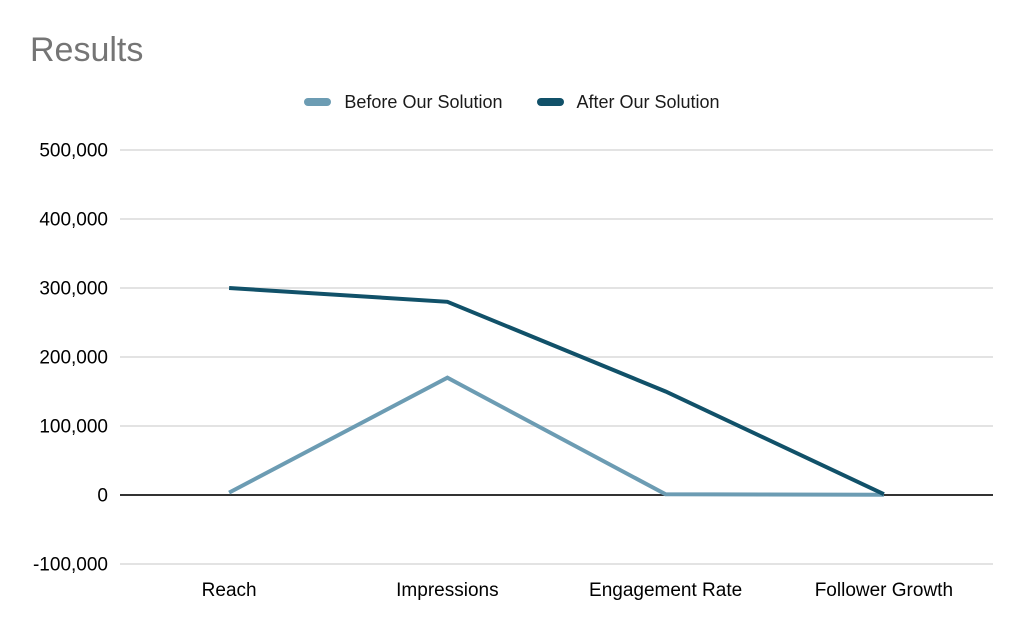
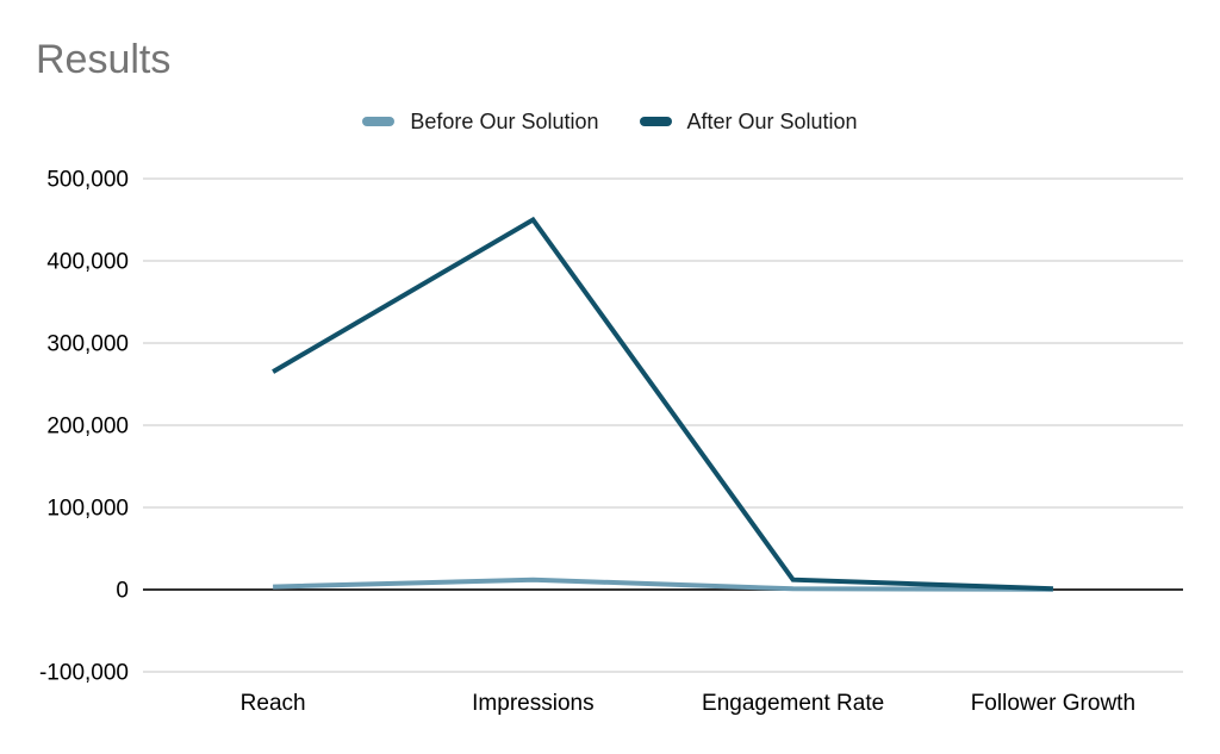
After Our Solution/Reach: 300000 -> 260000
Before Our Solution/Impressions: 170000 -> 10000
After Our Solution/Impressions: 280000 -> 450000
After Our Solution/Engagement Rate: 150000 -> 10000
